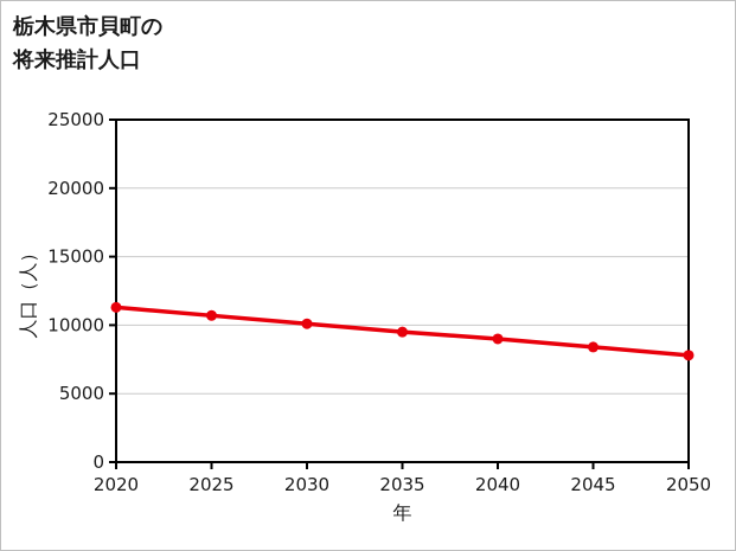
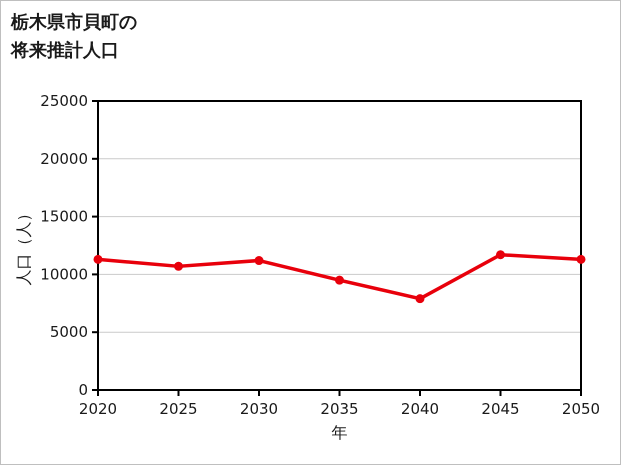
2030: 10100 -> 11200
2040: 9000 -> 7900
2045: 8400 -> 11700
2050: 7800 -> 11300
